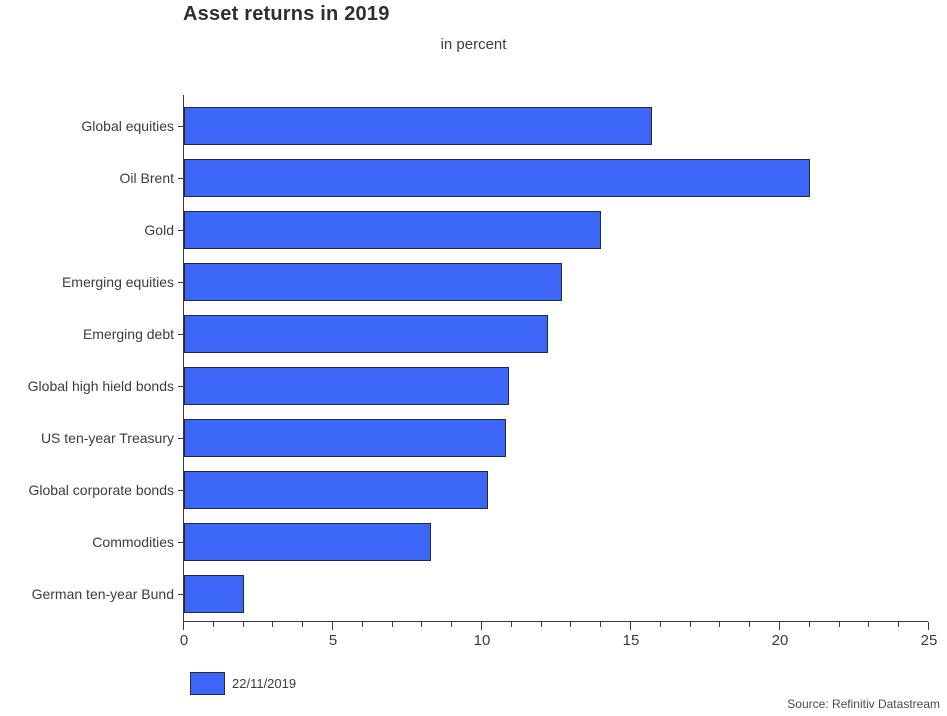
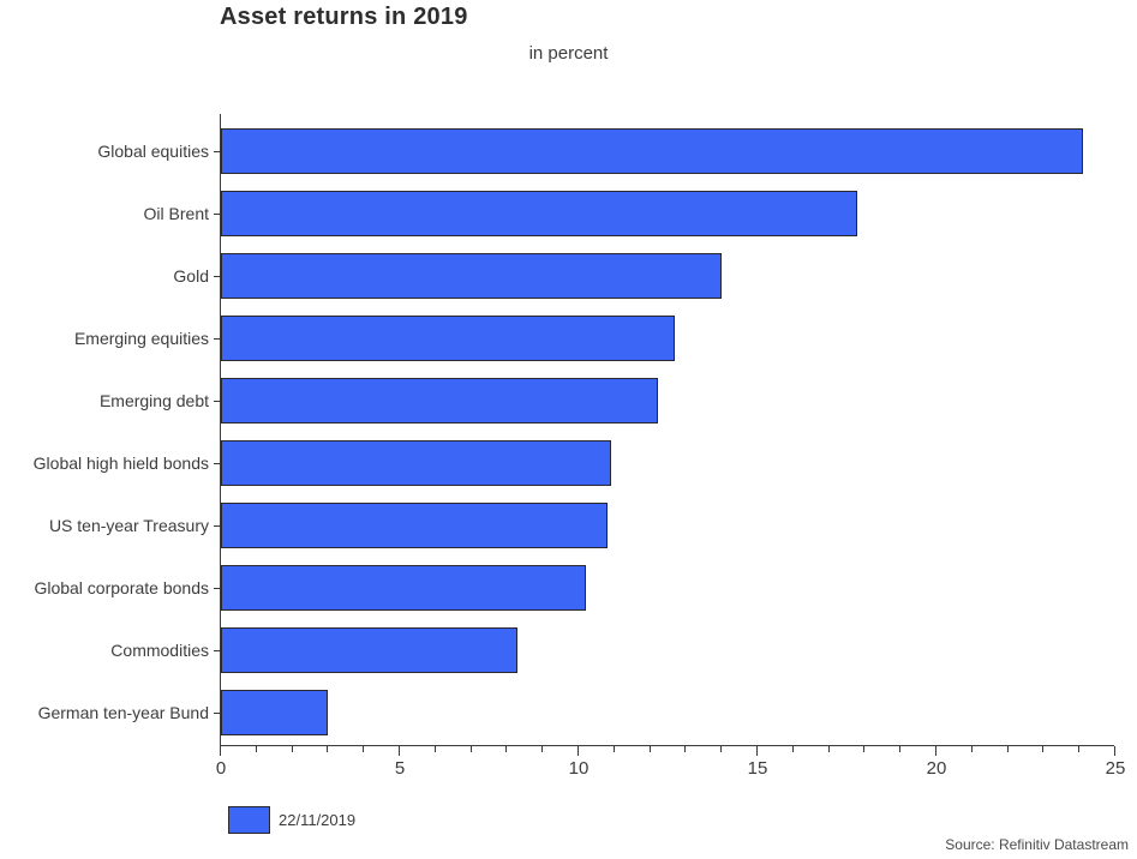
Global equities: 15.7 -> 24.1
Oil Brent: 21.0 -> 17.8
German ten-year Bund: 2.0 -> 3.0
